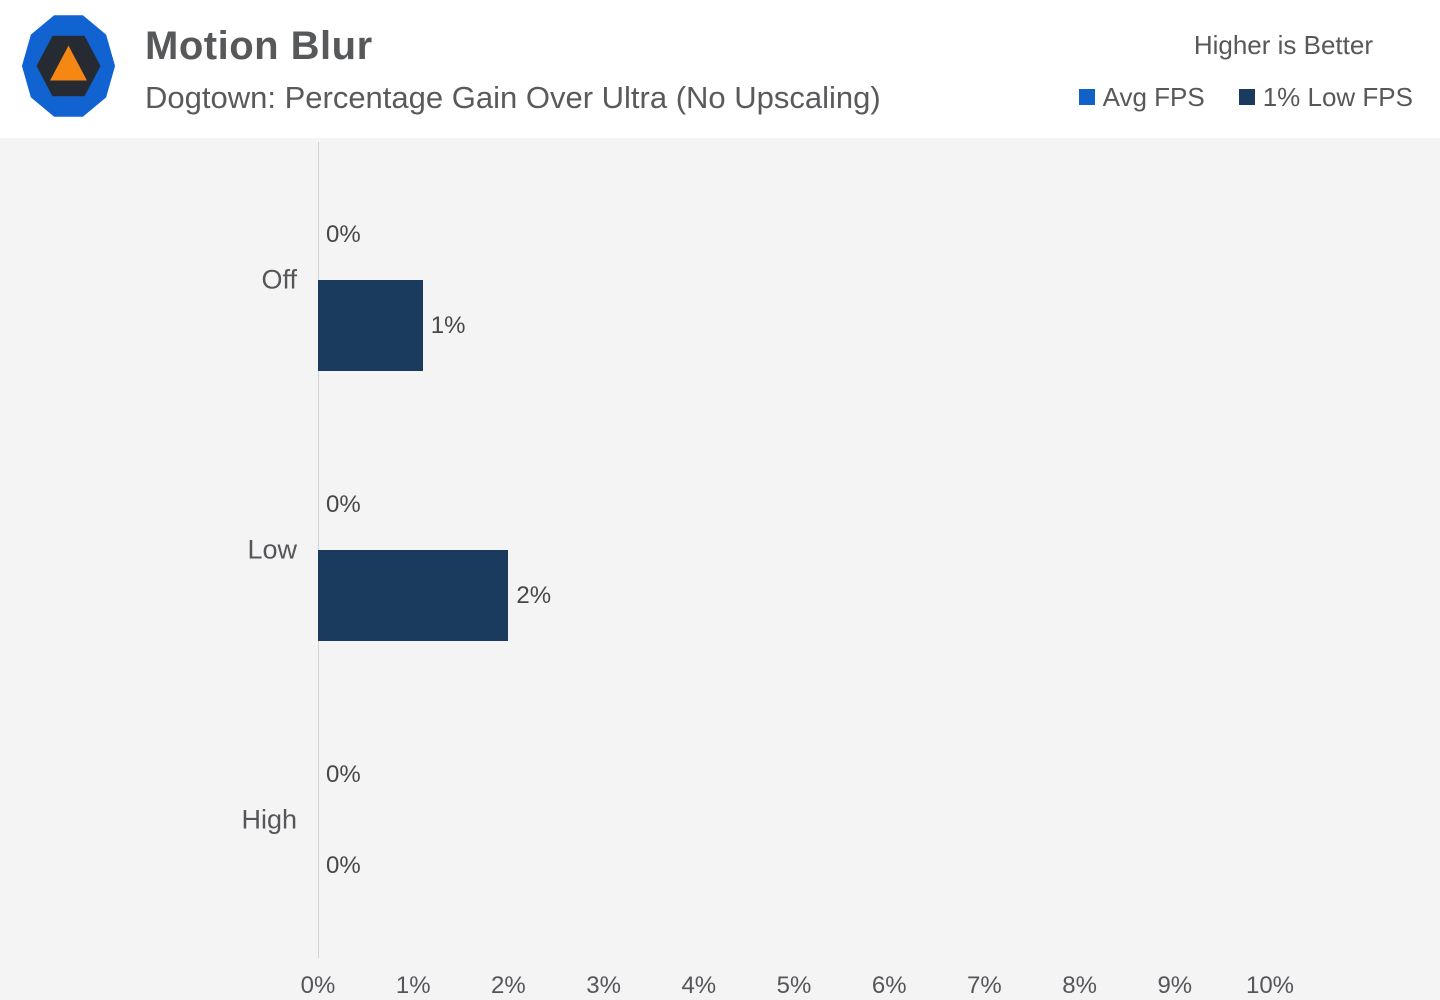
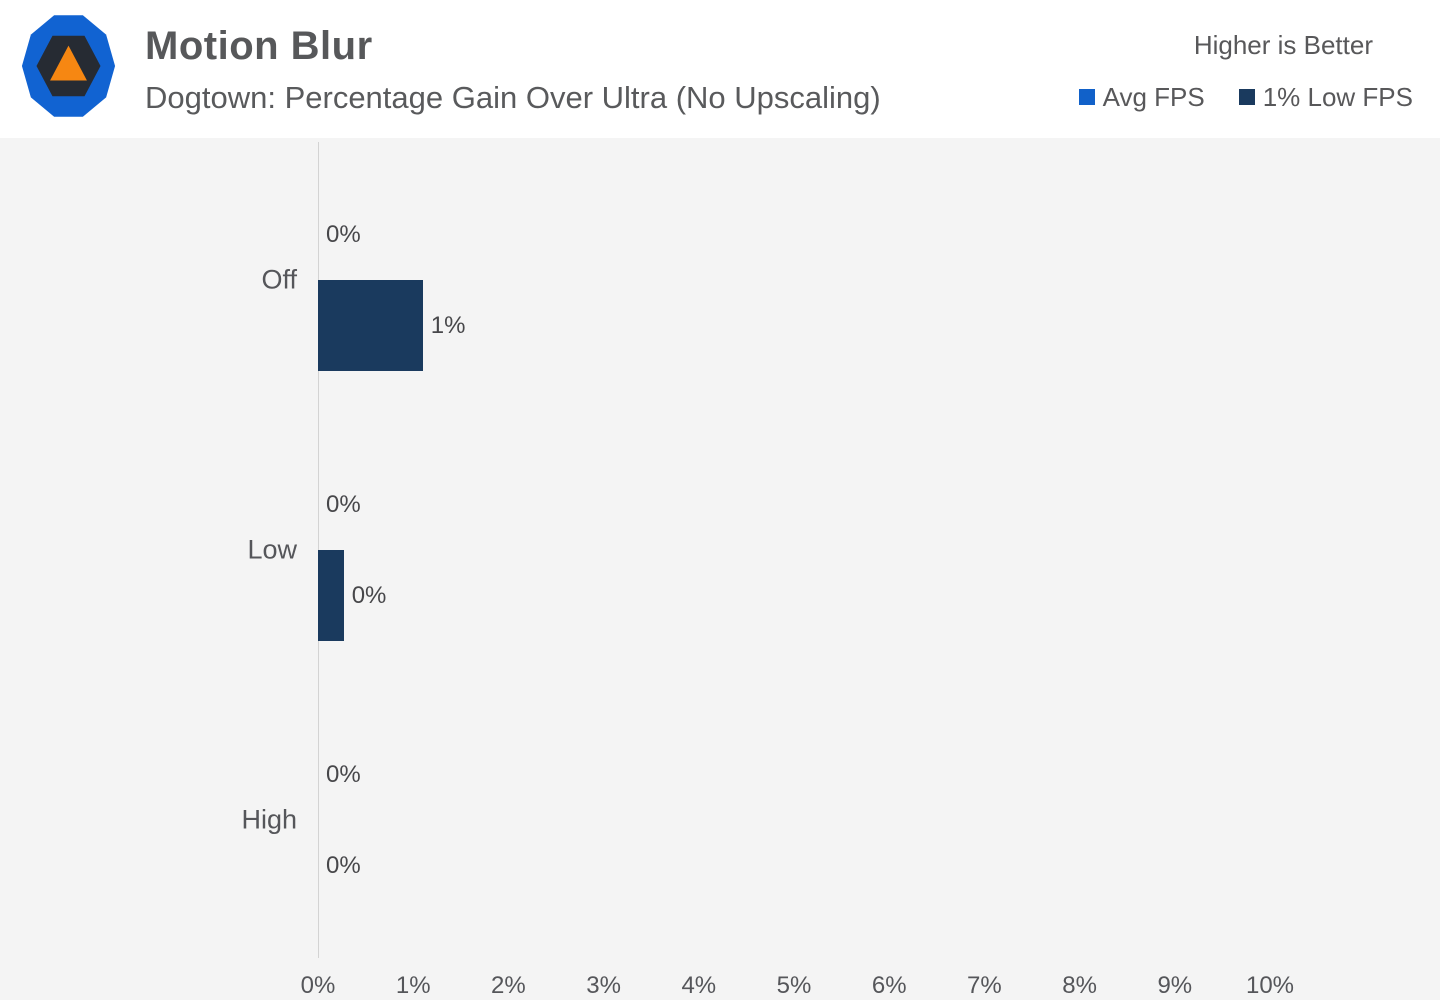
1% Low FPS/Low: 2% -> 0%
